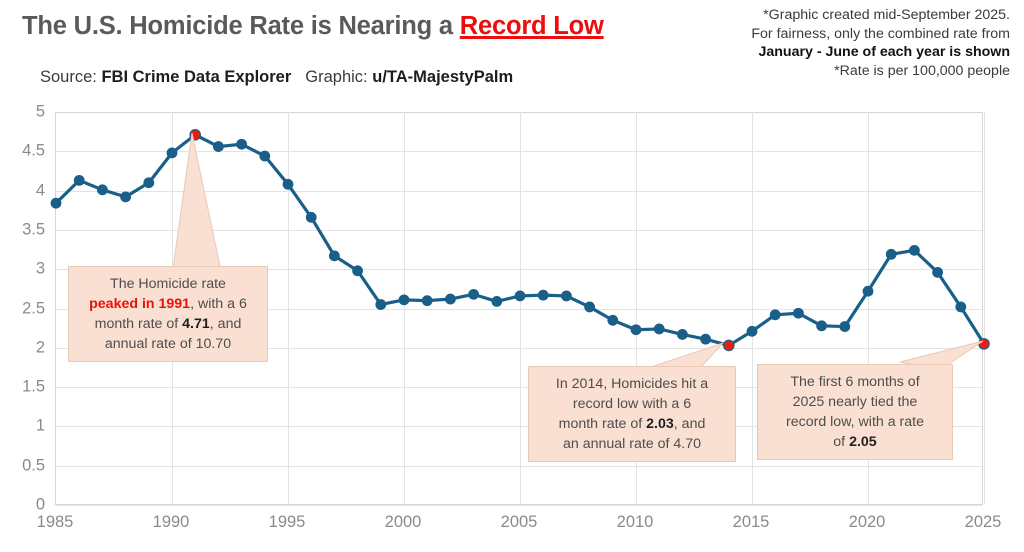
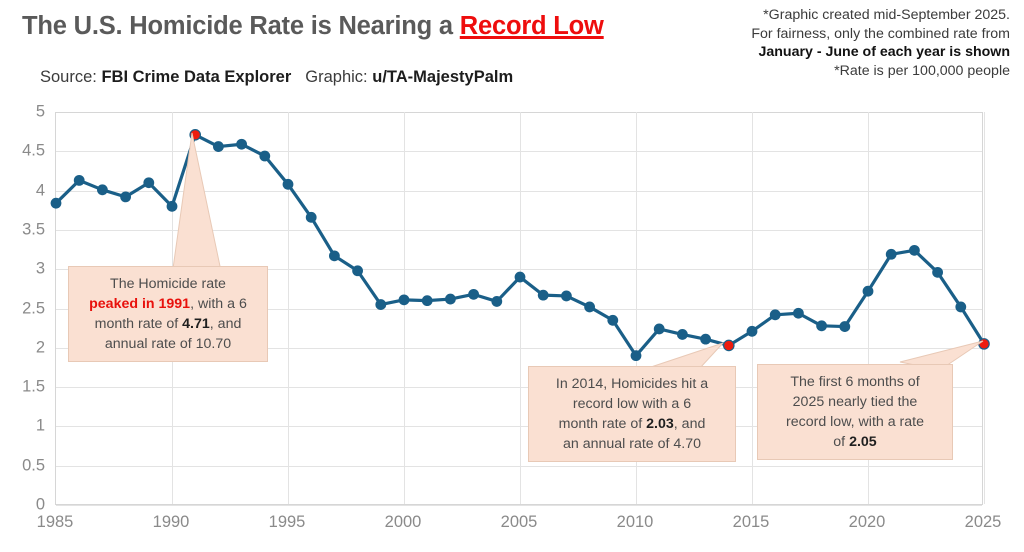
1990: 4.5 -> 3.8
2005: 2.7 -> 2.9
2010: 2.2 -> 1.9
